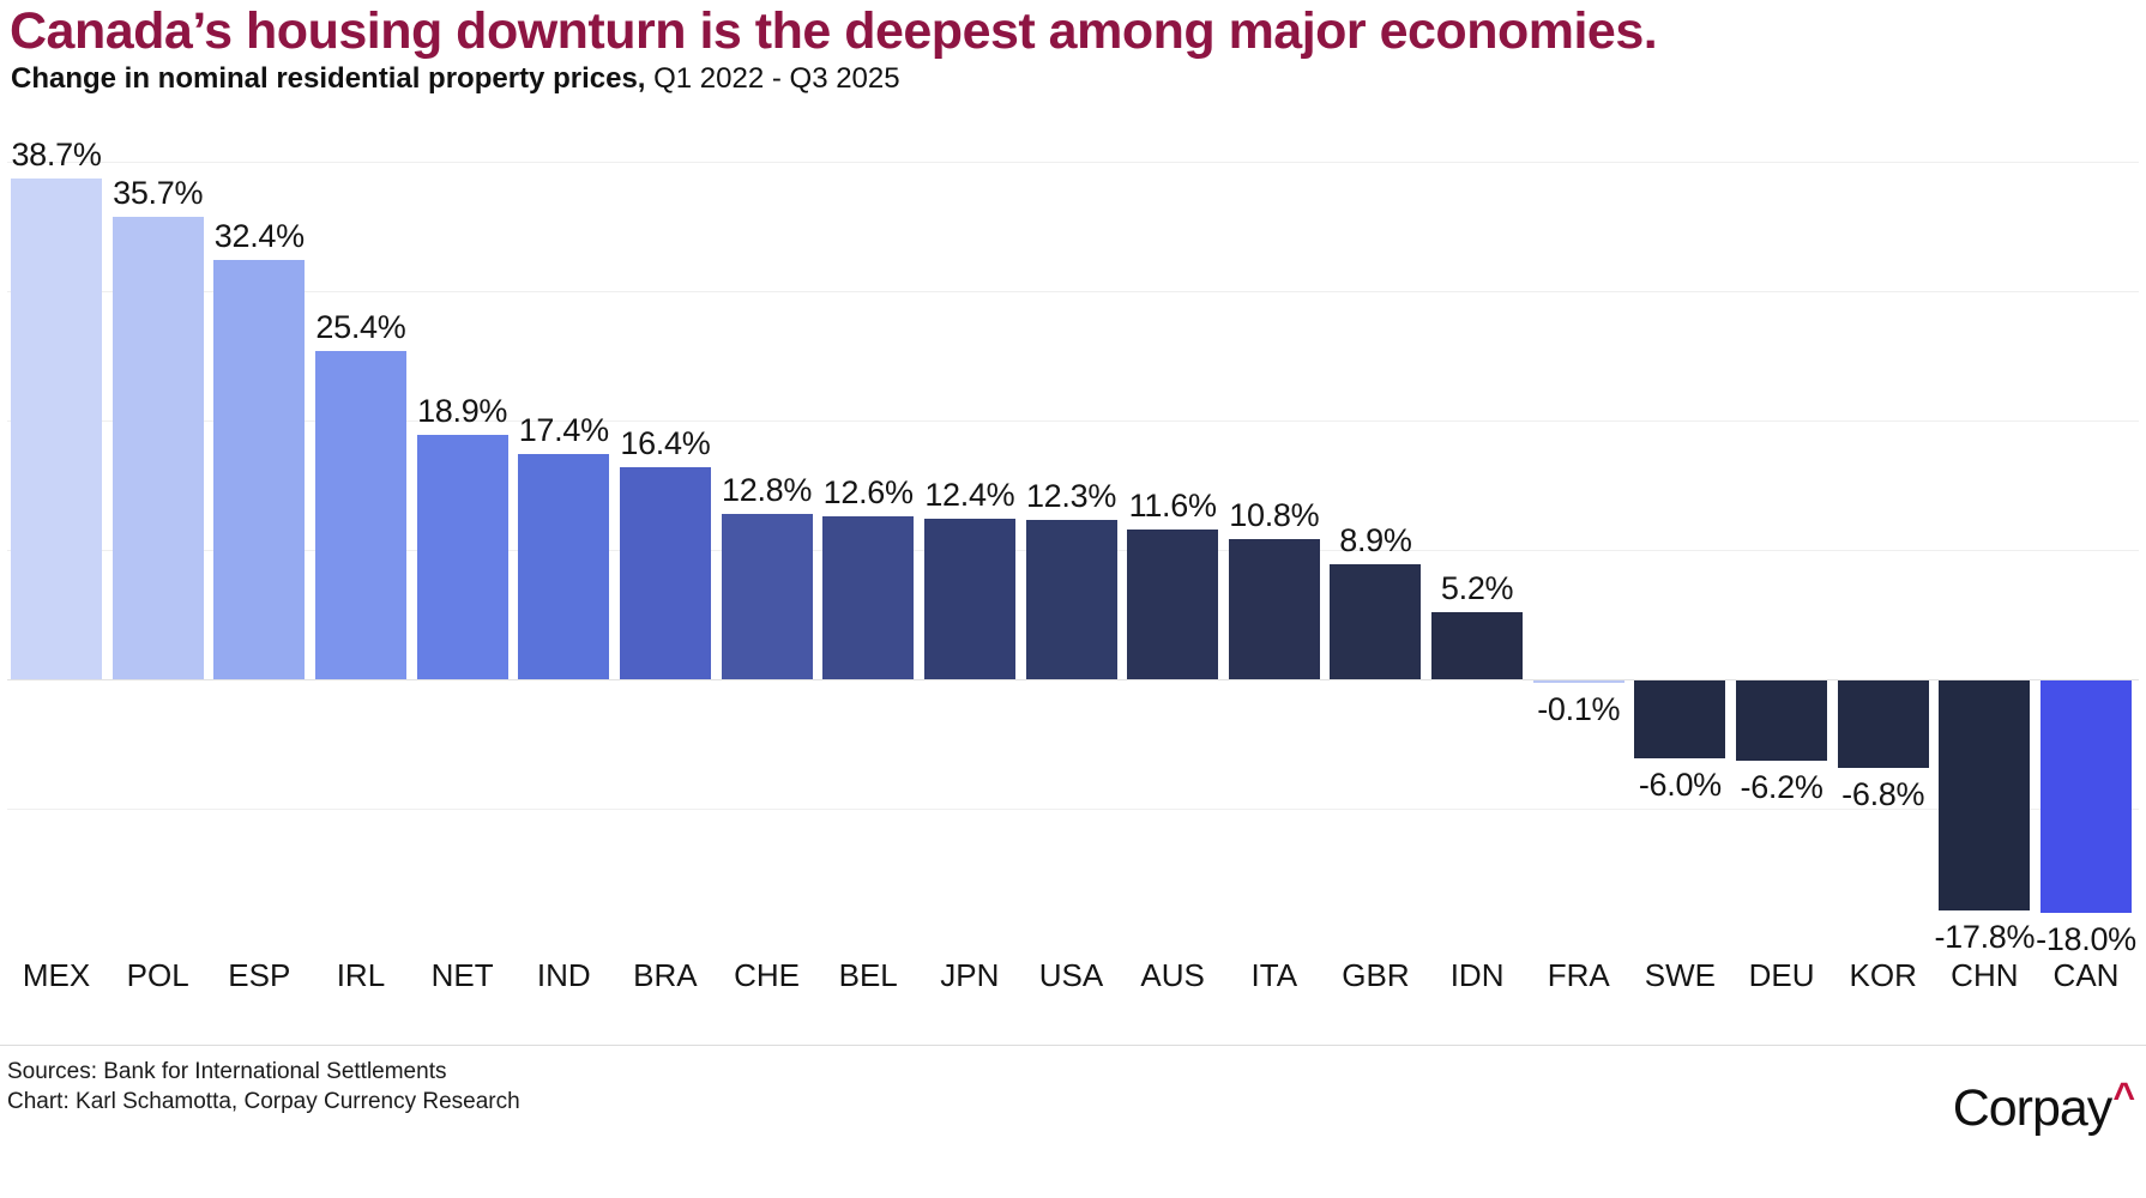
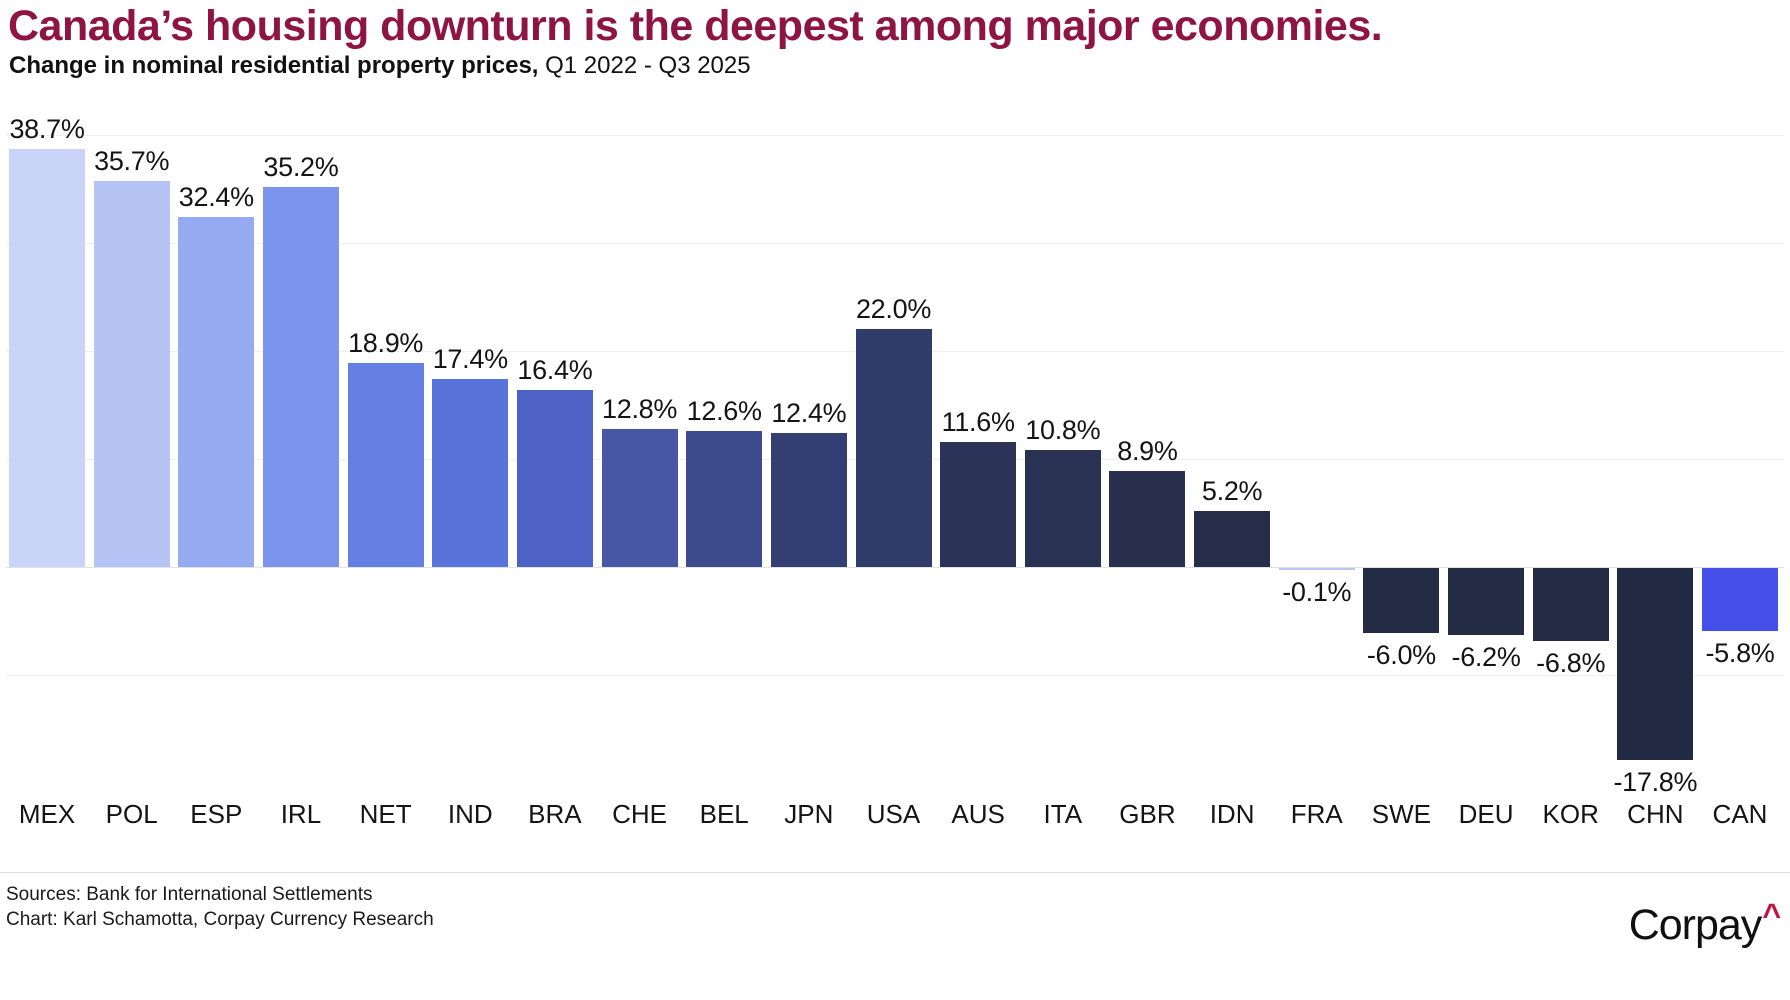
IRL: 25.4% -> 35.2%
USA: 12.3% -> 22.0%
CAN: -18.0% -> -5.8%
